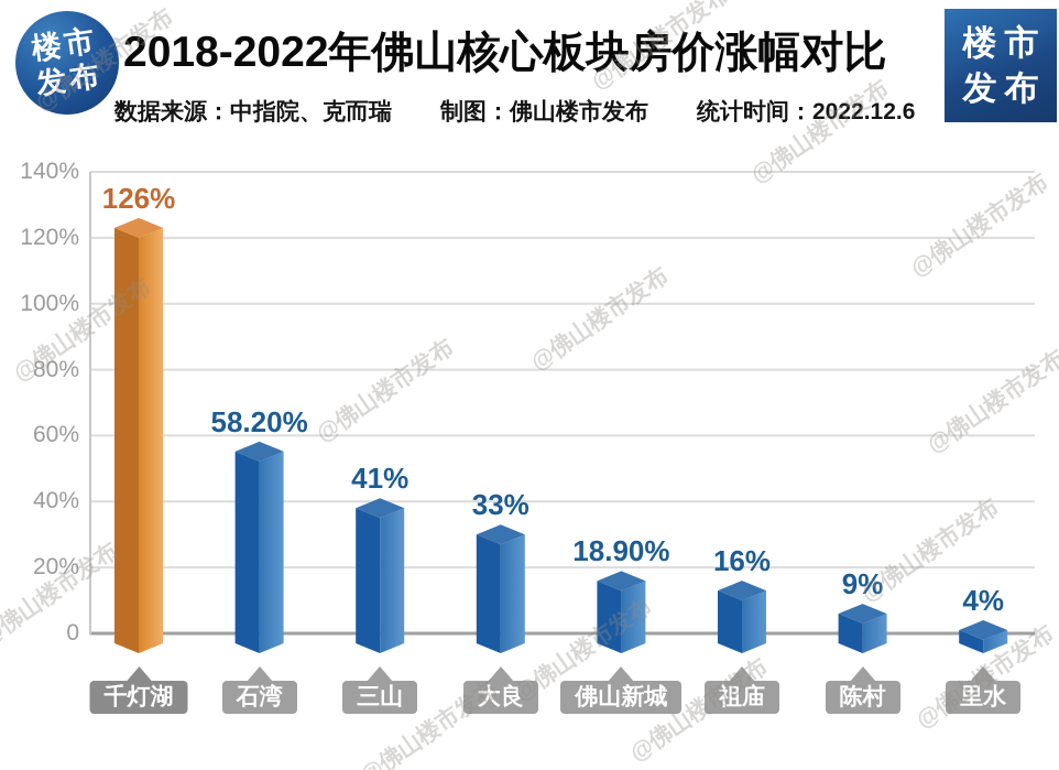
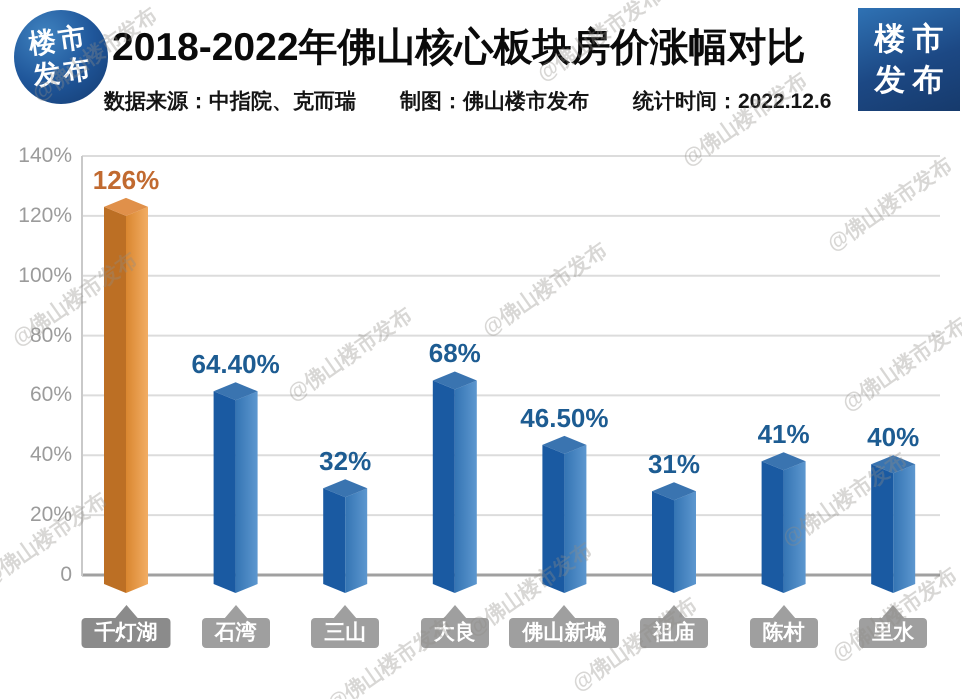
石湾: 58.20% -> 64.40%
三山: 41% -> 32%
大良: 33% -> 68%
佛山新城: 18.90% -> 46.50%
祖庙: 16% -> 31%
陈村: 9% -> 41%
里水: 4% -> 40%
